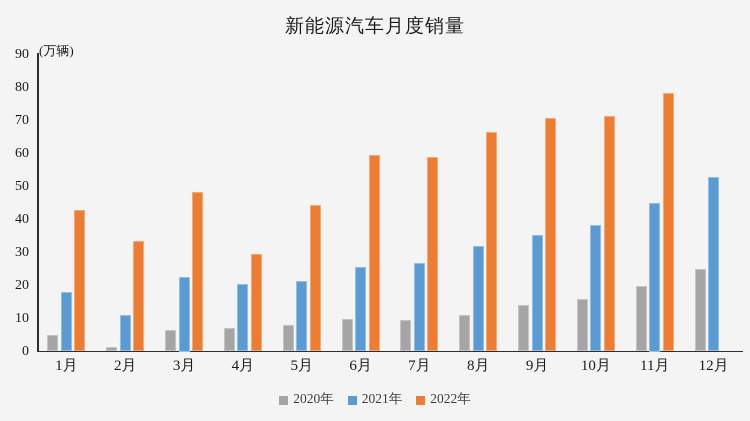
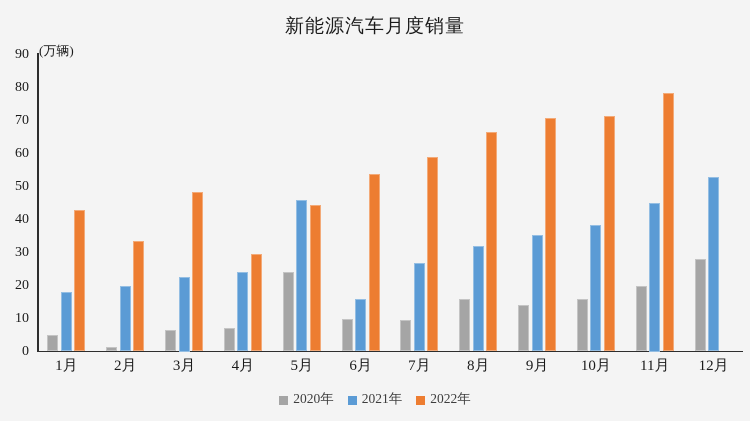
2021年/2月: 11 -> 20
2021年/4月: 20 -> 24
2020年/5月: 8 -> 24
2021年/5月: 22 -> 46
2021年/6月: 26 -> 16
2022年/6月: 60 -> 54
2020年/8月: 11 -> 16
2020年/12月: 25 -> 28
